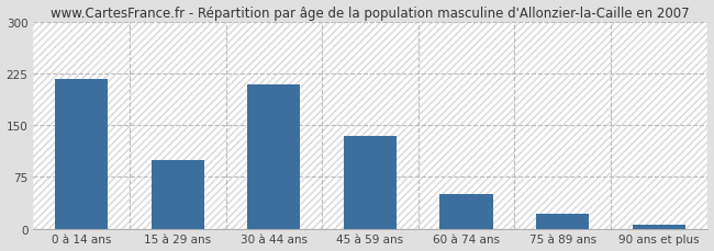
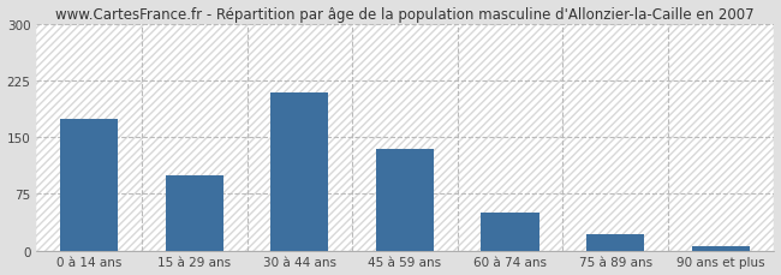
0 à 14 ans: 218 -> 175
